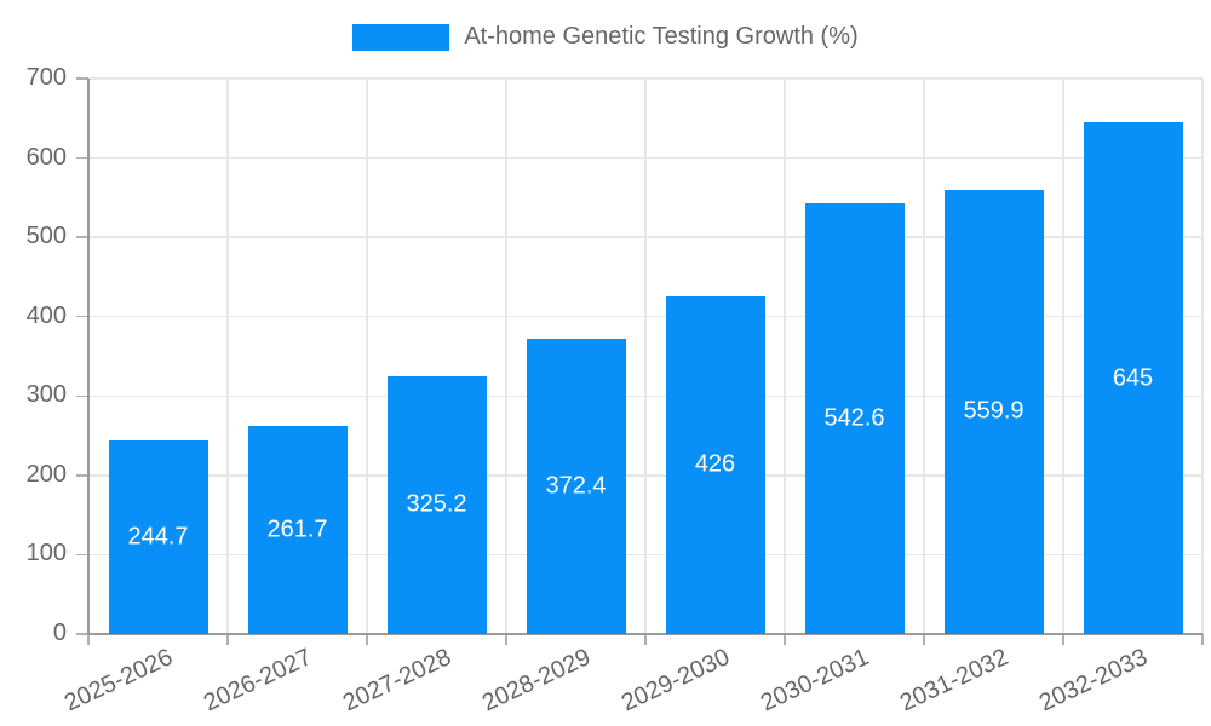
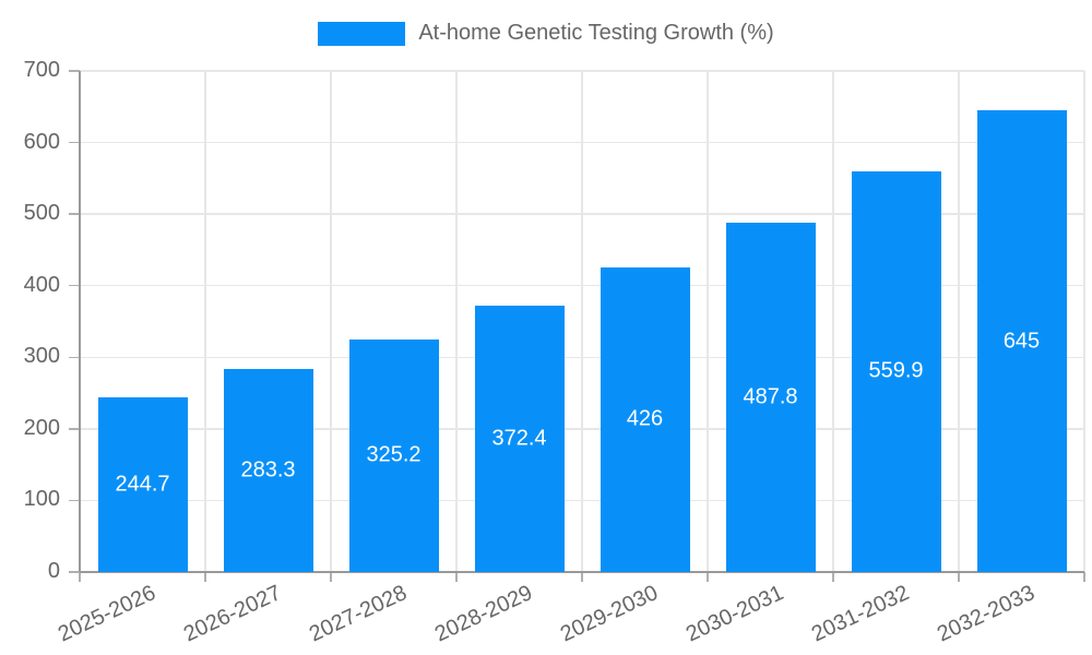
2026-2027: 261.7 -> 283.3
2030-2031: 542.6 -> 487.8
